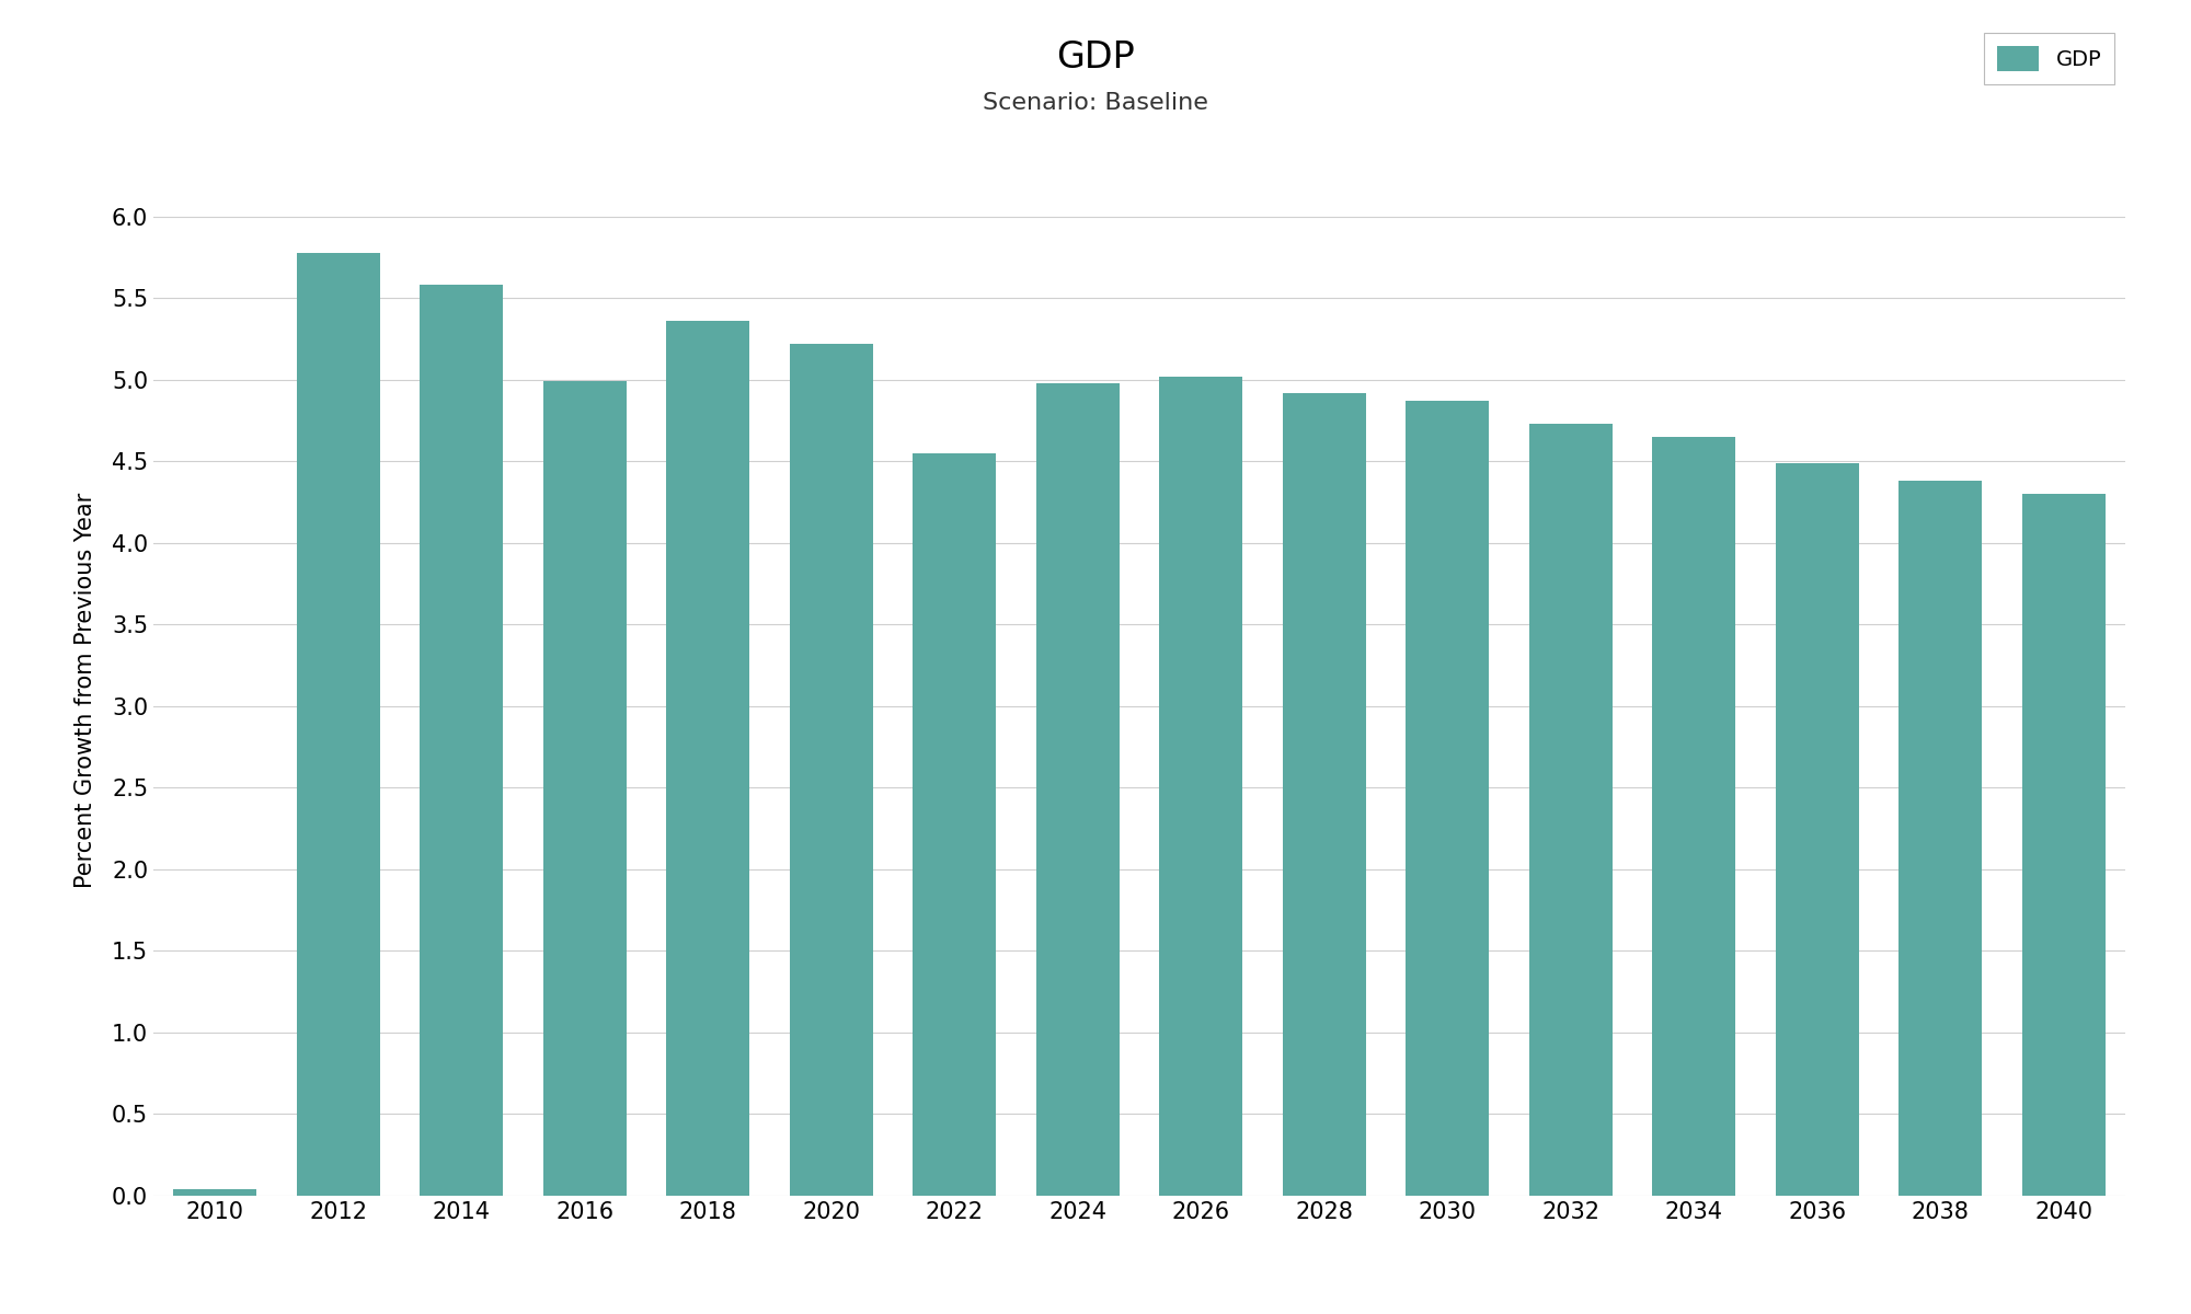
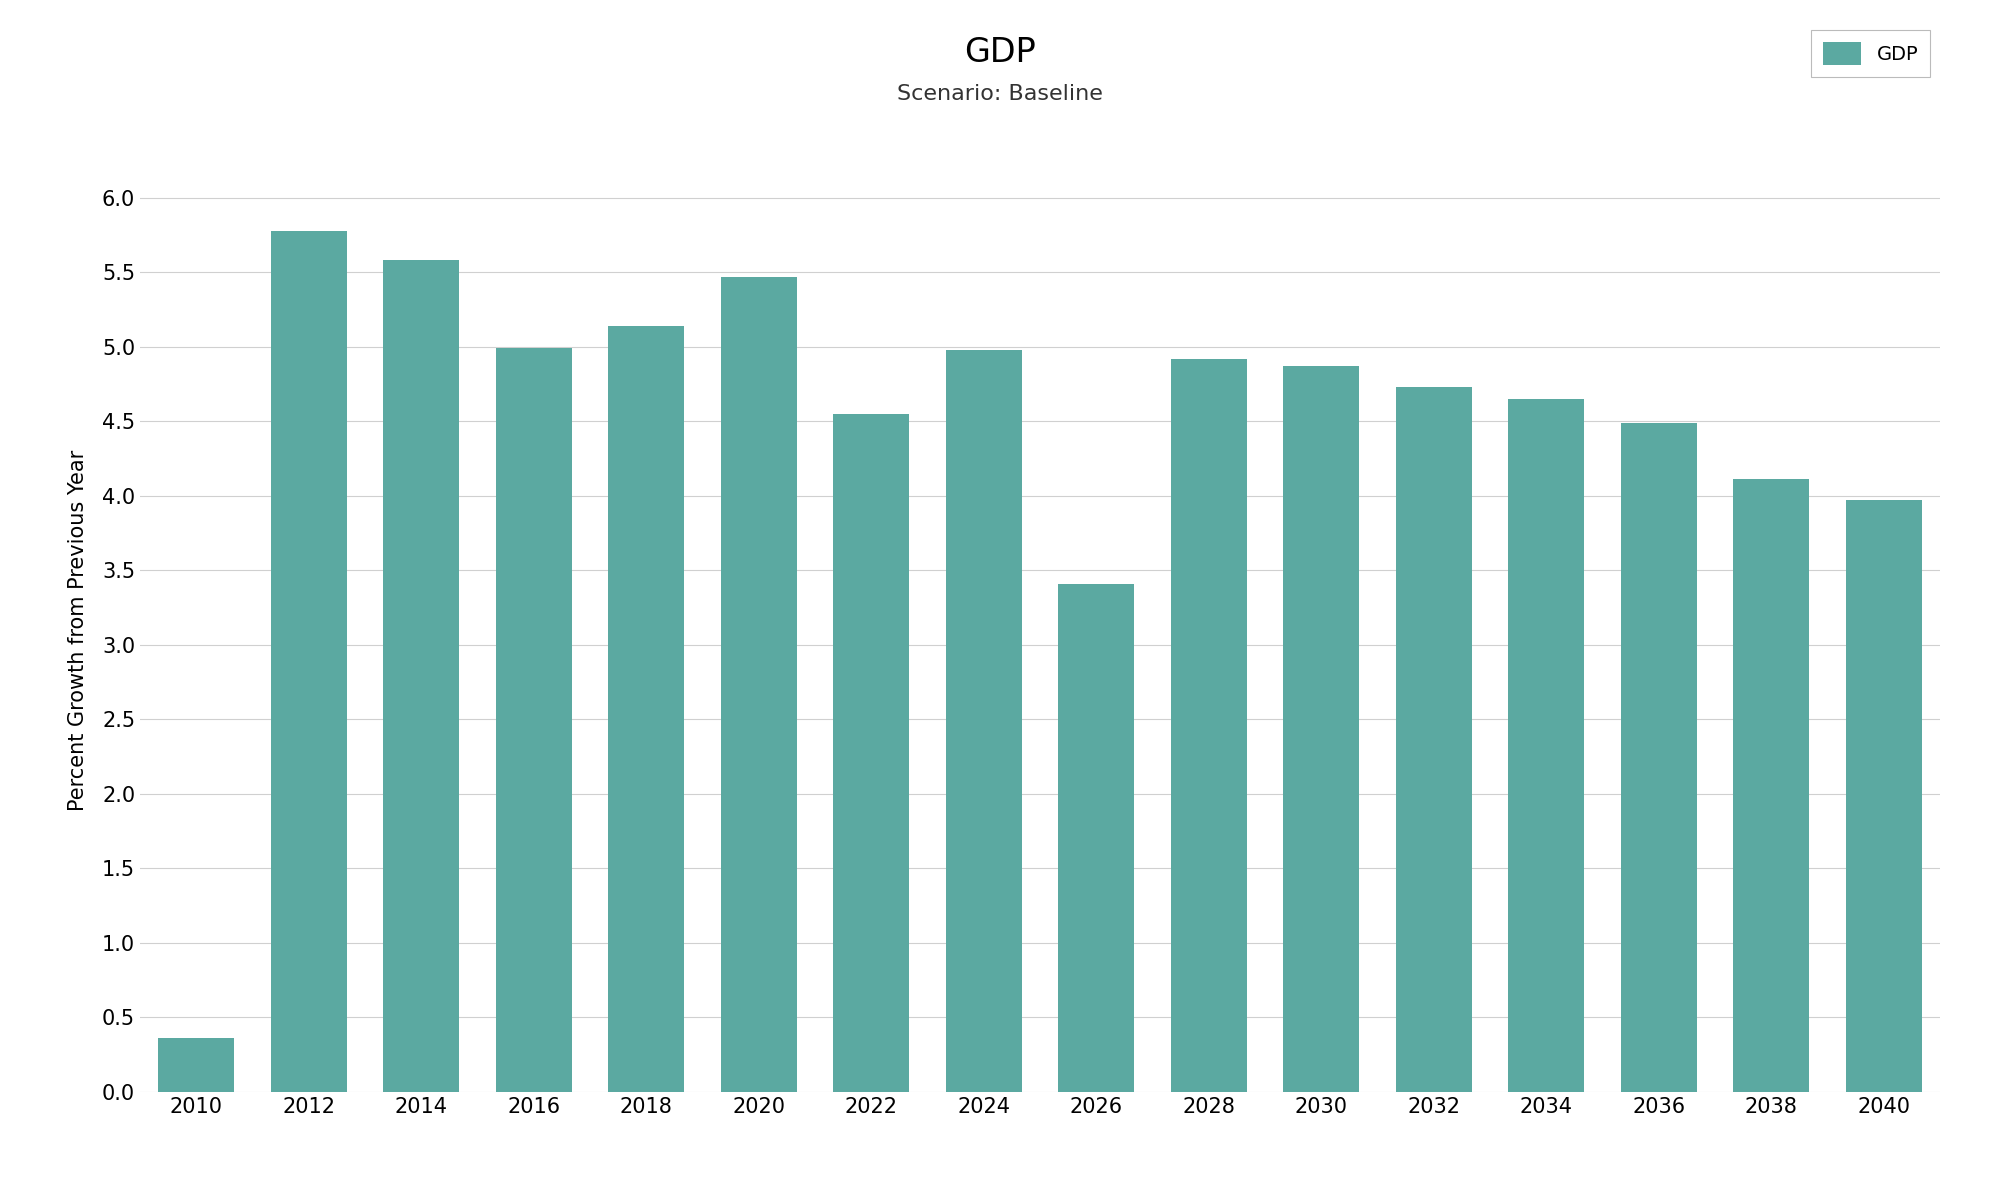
2010: 0.04 -> 0.36
2018: 5.36 -> 5.14
2020: 5.22 -> 5.47
2026: 5.02 -> 3.41
2038: 4.38 -> 4.11
2040: 4.30 -> 3.97
